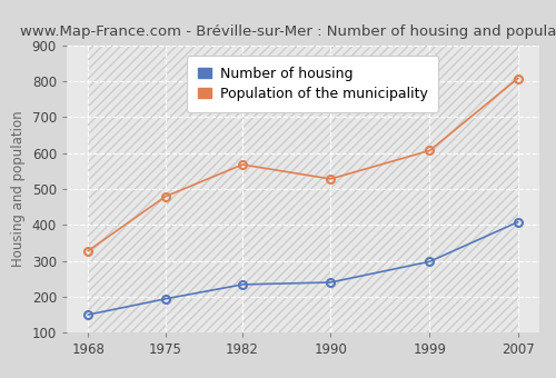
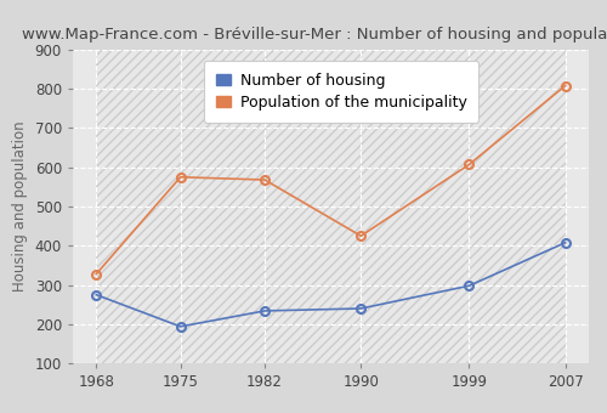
Number of housing/1968: 150 -> 275
Population of the municipality/1975: 479 -> 575
Population of the municipality/1990: 528 -> 425
